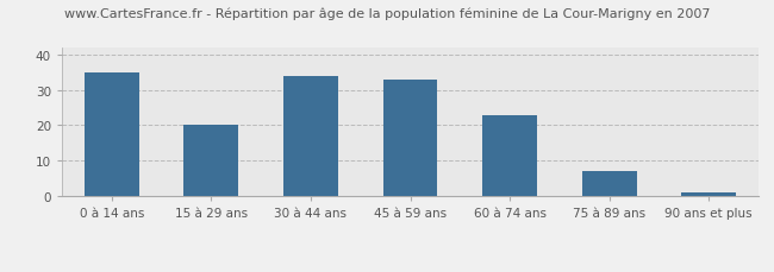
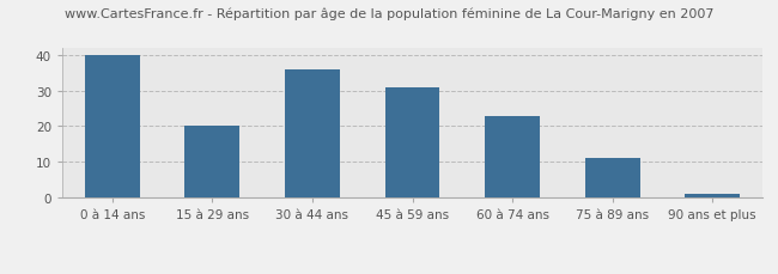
0 à 14 ans: 35 -> 40
30 à 44 ans: 34 -> 36
45 à 59 ans: 33 -> 31
75 à 89 ans: 7 -> 11
